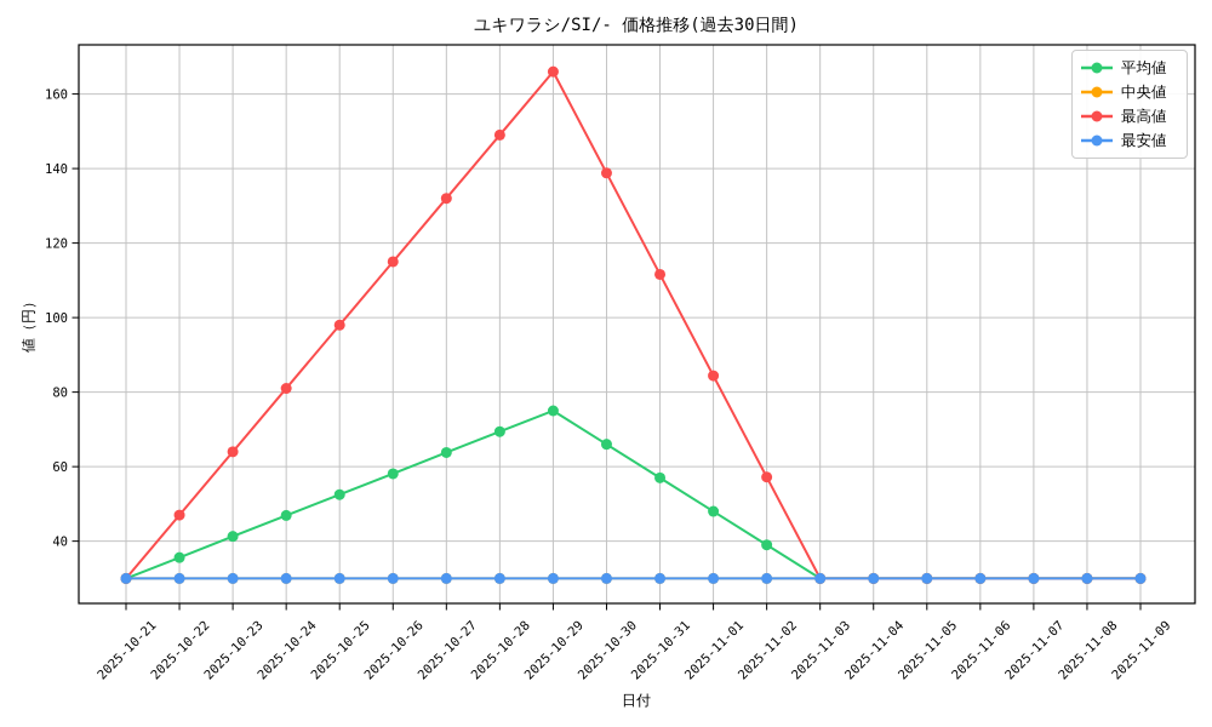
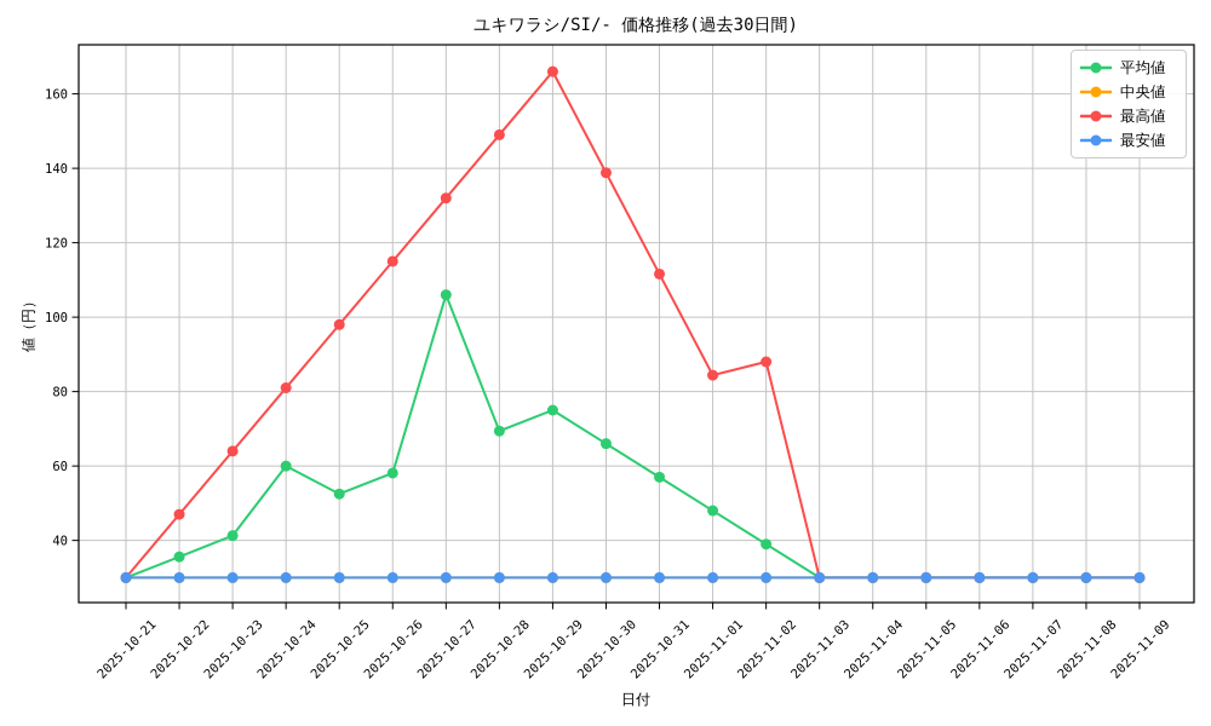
平均値/2025-10-24: 47 -> 60
平均値/2025-10-27: 64 -> 106
最高値/2025-11-02: 57 -> 88
